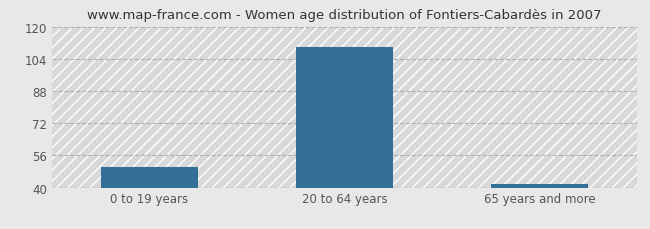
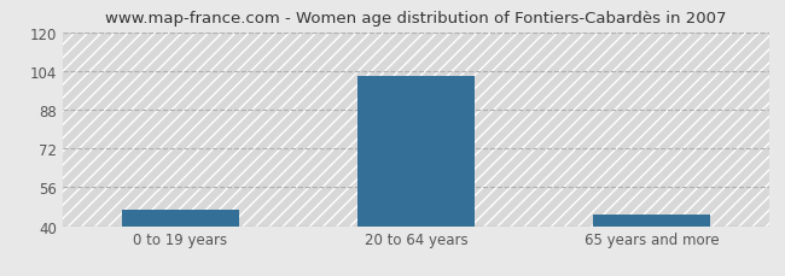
0 to 19 years: 50 -> 47
20 to 64 years: 110 -> 102
65 years and more: 42 -> 45
